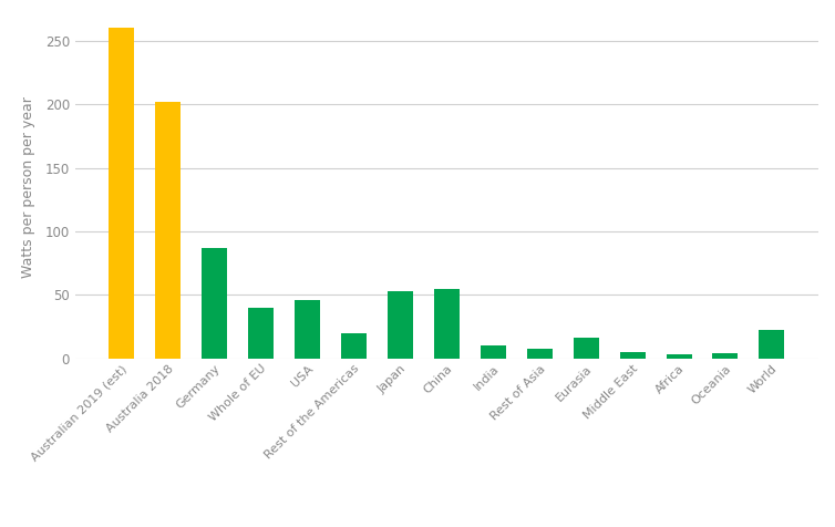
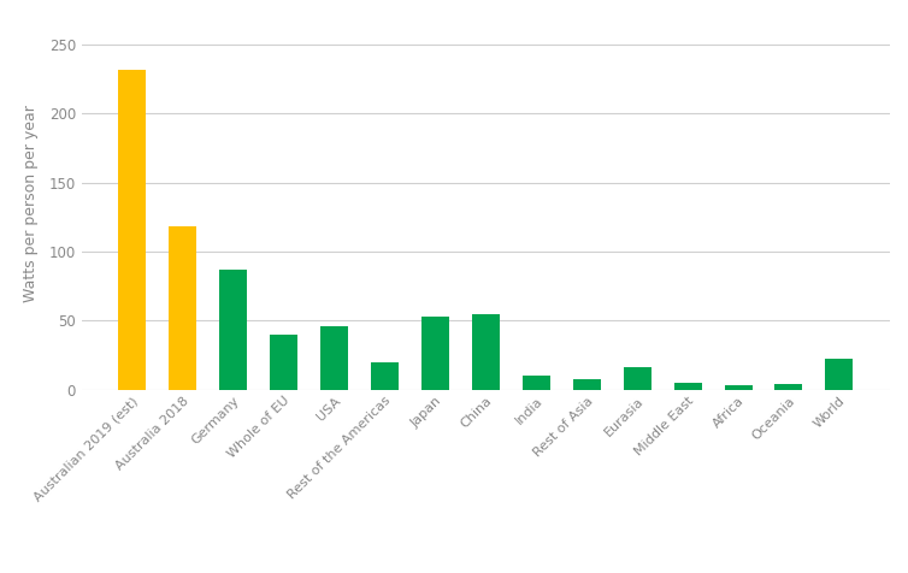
Australian 2019 (est): 261 -> 232
Australia 2018: 202 -> 118
